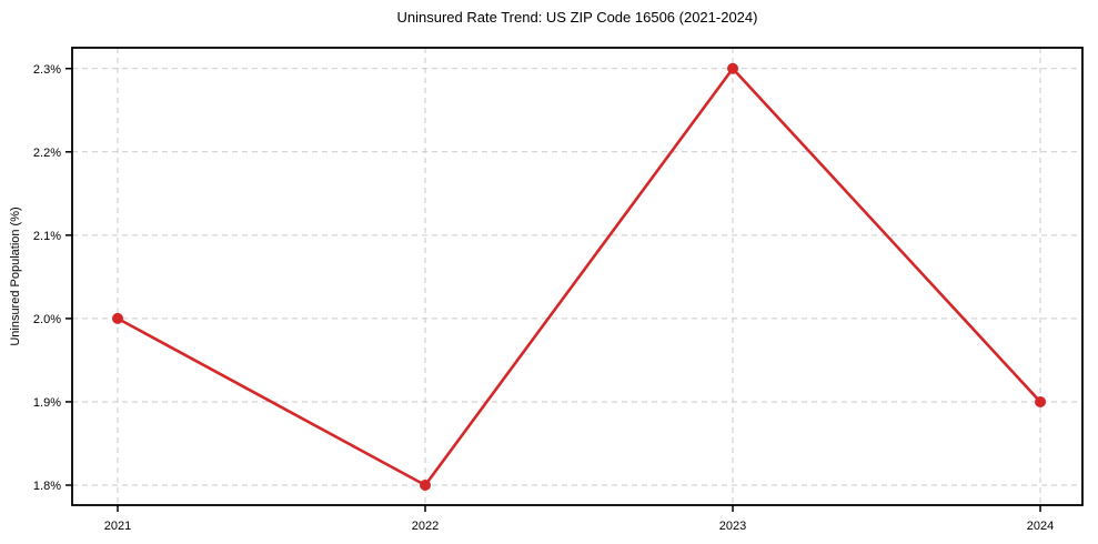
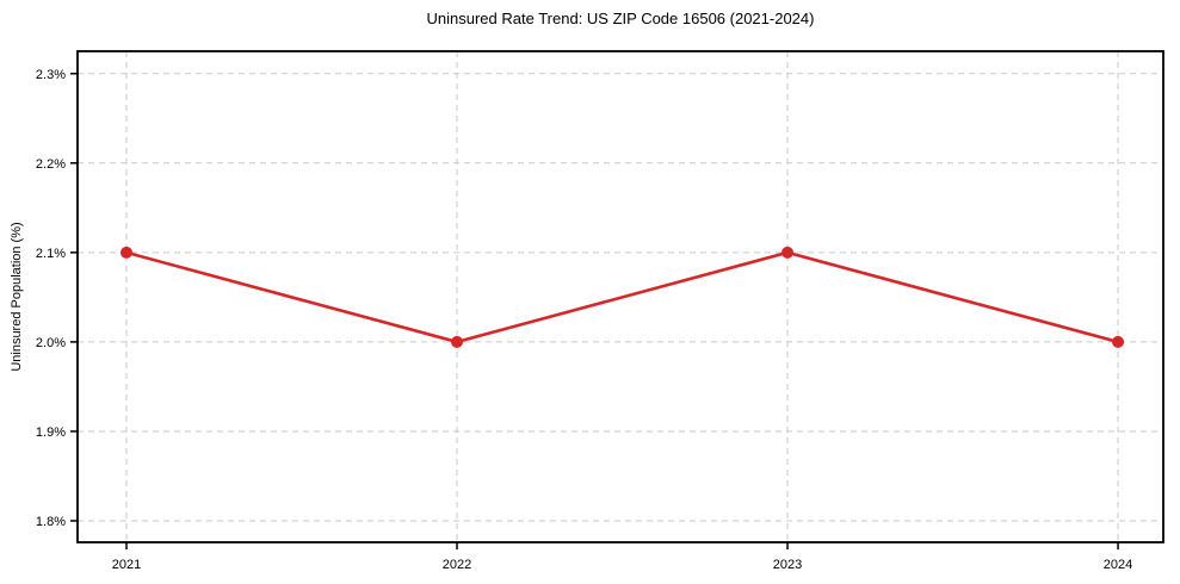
2021: 2.0% -> 2.1%
2022: 1.8% -> 2.0%
2023: 2.3% -> 2.1%
2024: 1.9% -> 2.0%
